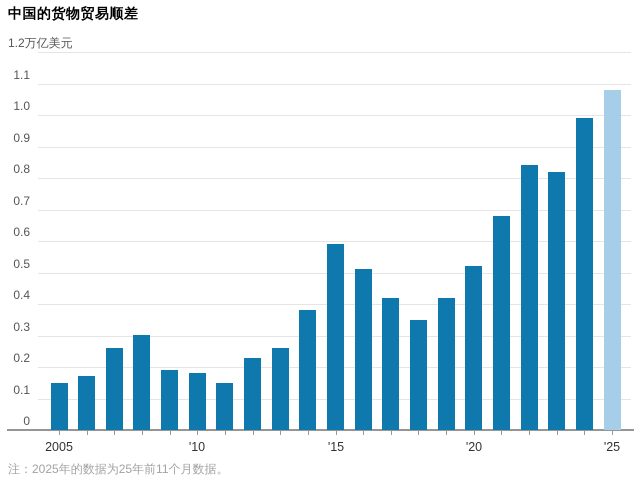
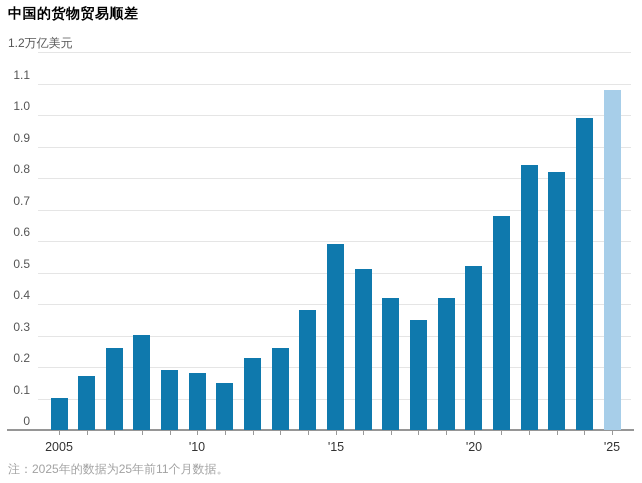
2005: 0.15 -> 0.10
